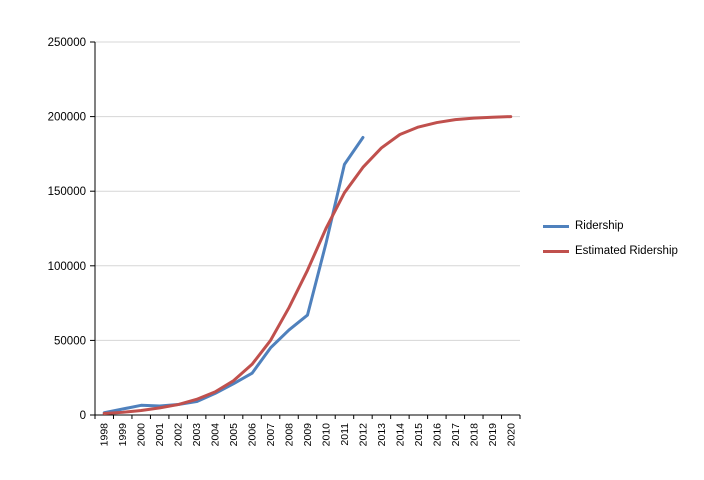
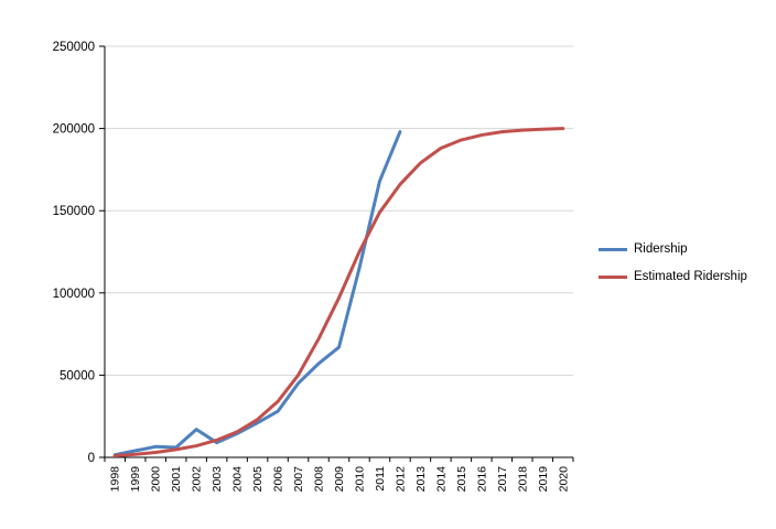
Ridership/2002: 7000 -> 17000
Ridership/2012: 186000 -> 198000
